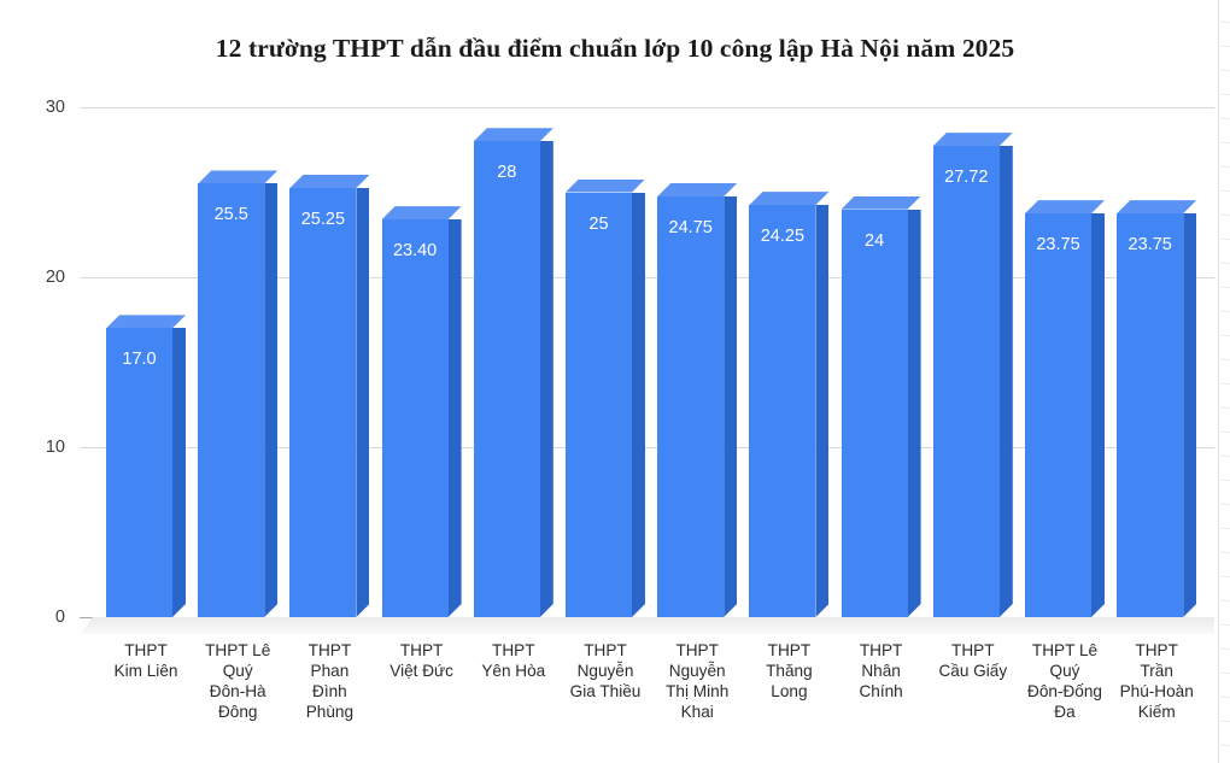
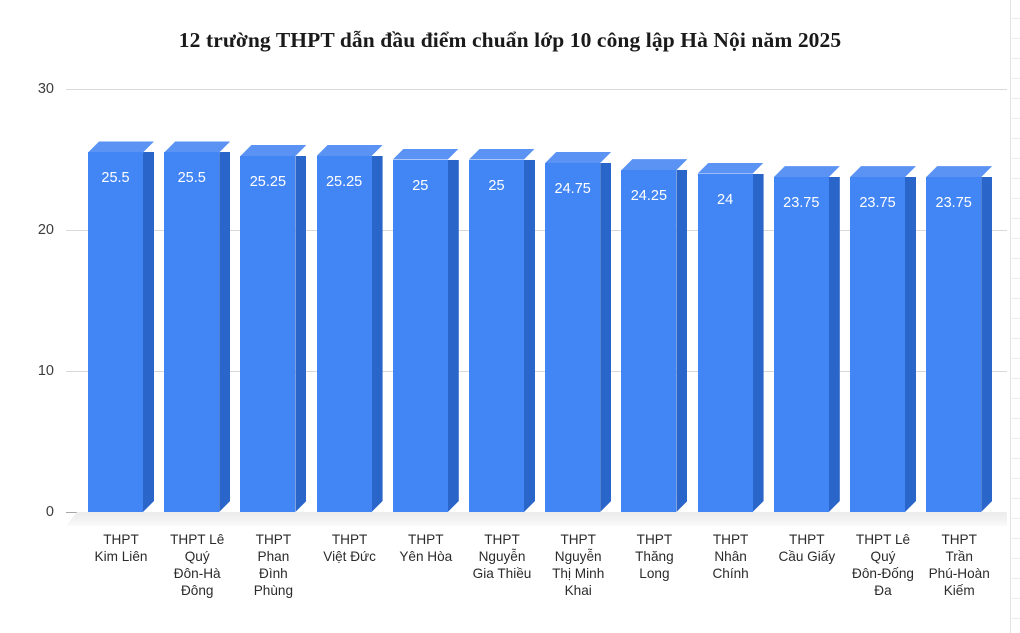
THPT Kim Liên: 17.0 -> 25.5
THPT Việt Đức: 23.40 -> 25.25
THPT Yên Hòa: 28 -> 25
THPT Cầu Giấy: 27.72 -> 23.75
